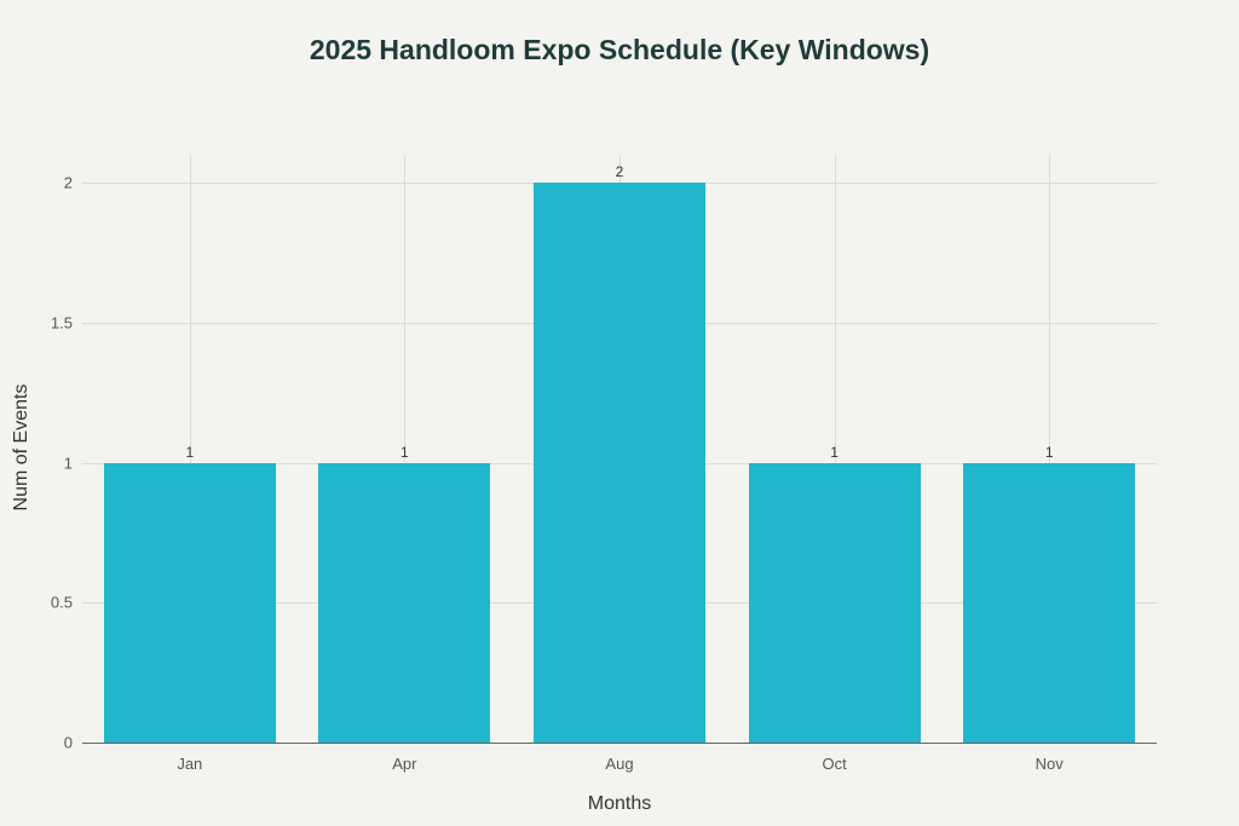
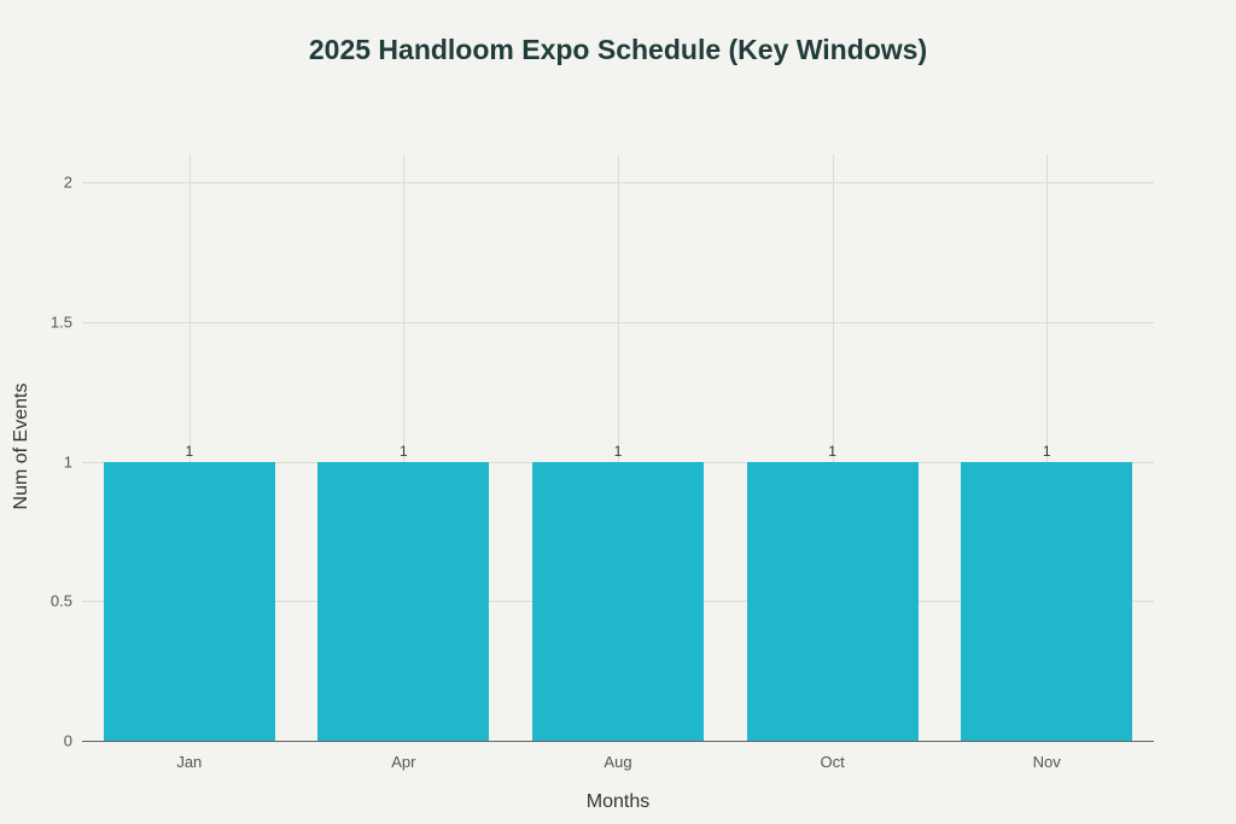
Aug: 2 -> 1
